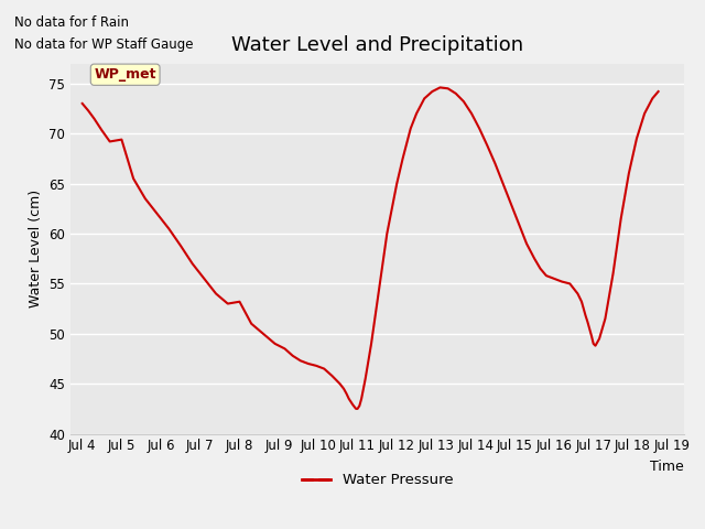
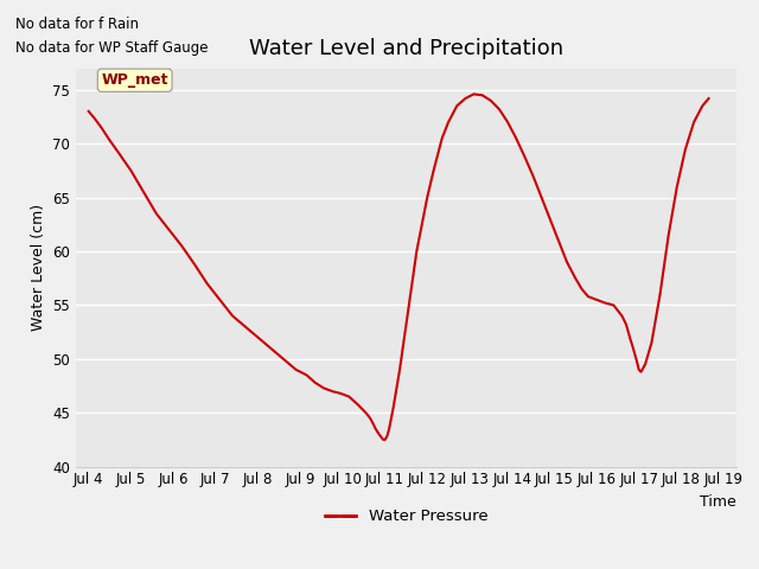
Jul 5: 69.4 -> 67.5
Jul 8: 53.2 -> 52.0
